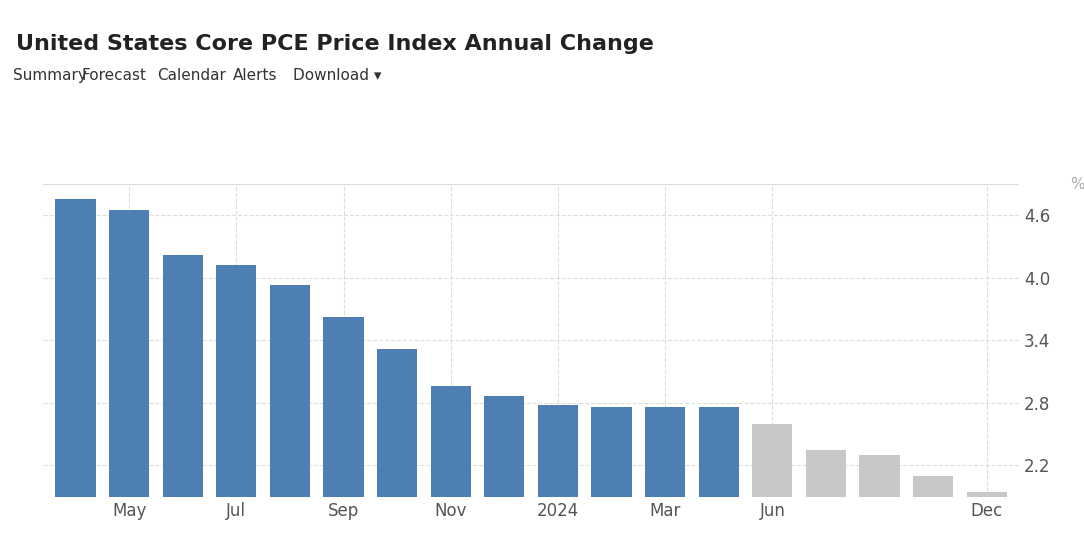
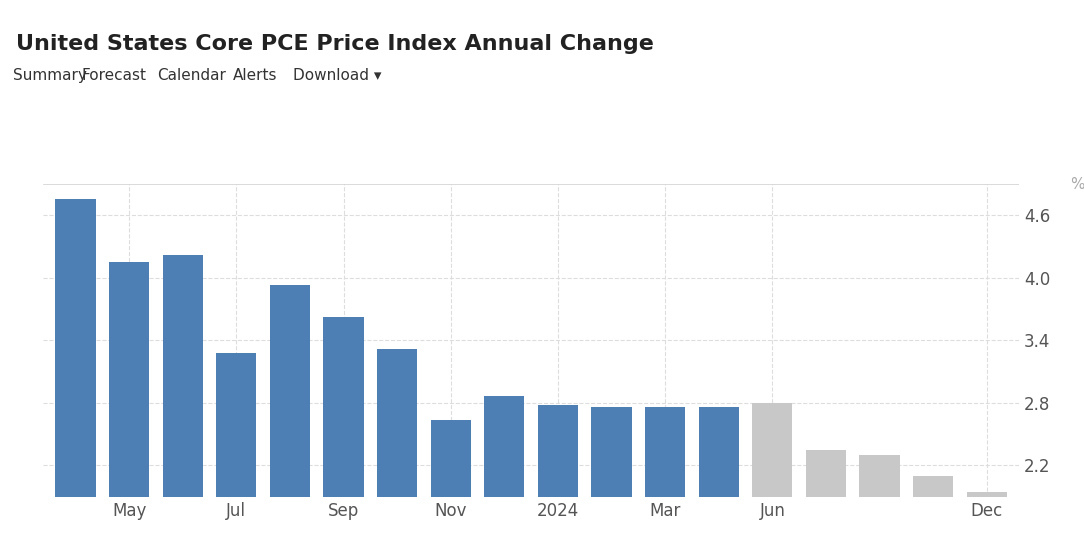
May: 4.65 -> 4.15
Jul: 4.12 -> 3.28
Nov: 2.96 -> 2.64
Jun: 2.60 -> 2.80
